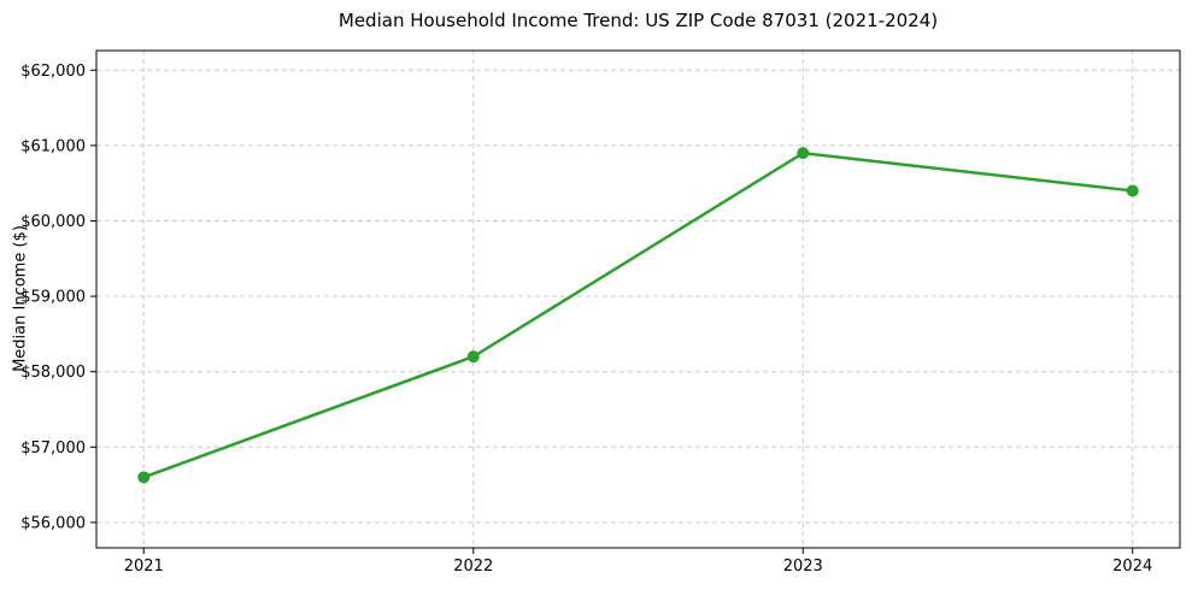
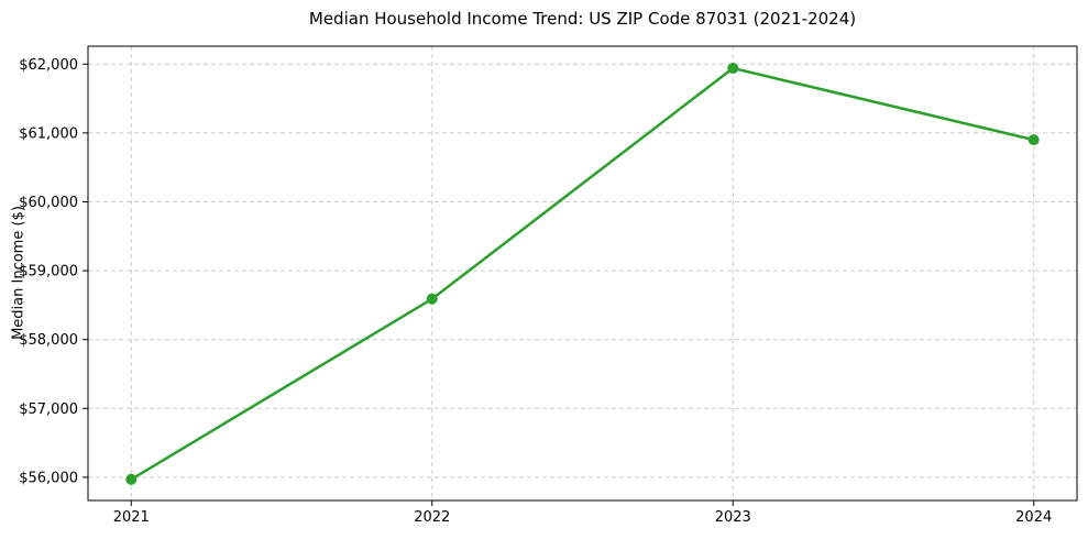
2021: $56600 -> $56000
2022: $58200 -> $58600
2023: $60900 -> $61900
2024: $60400 -> $60900
